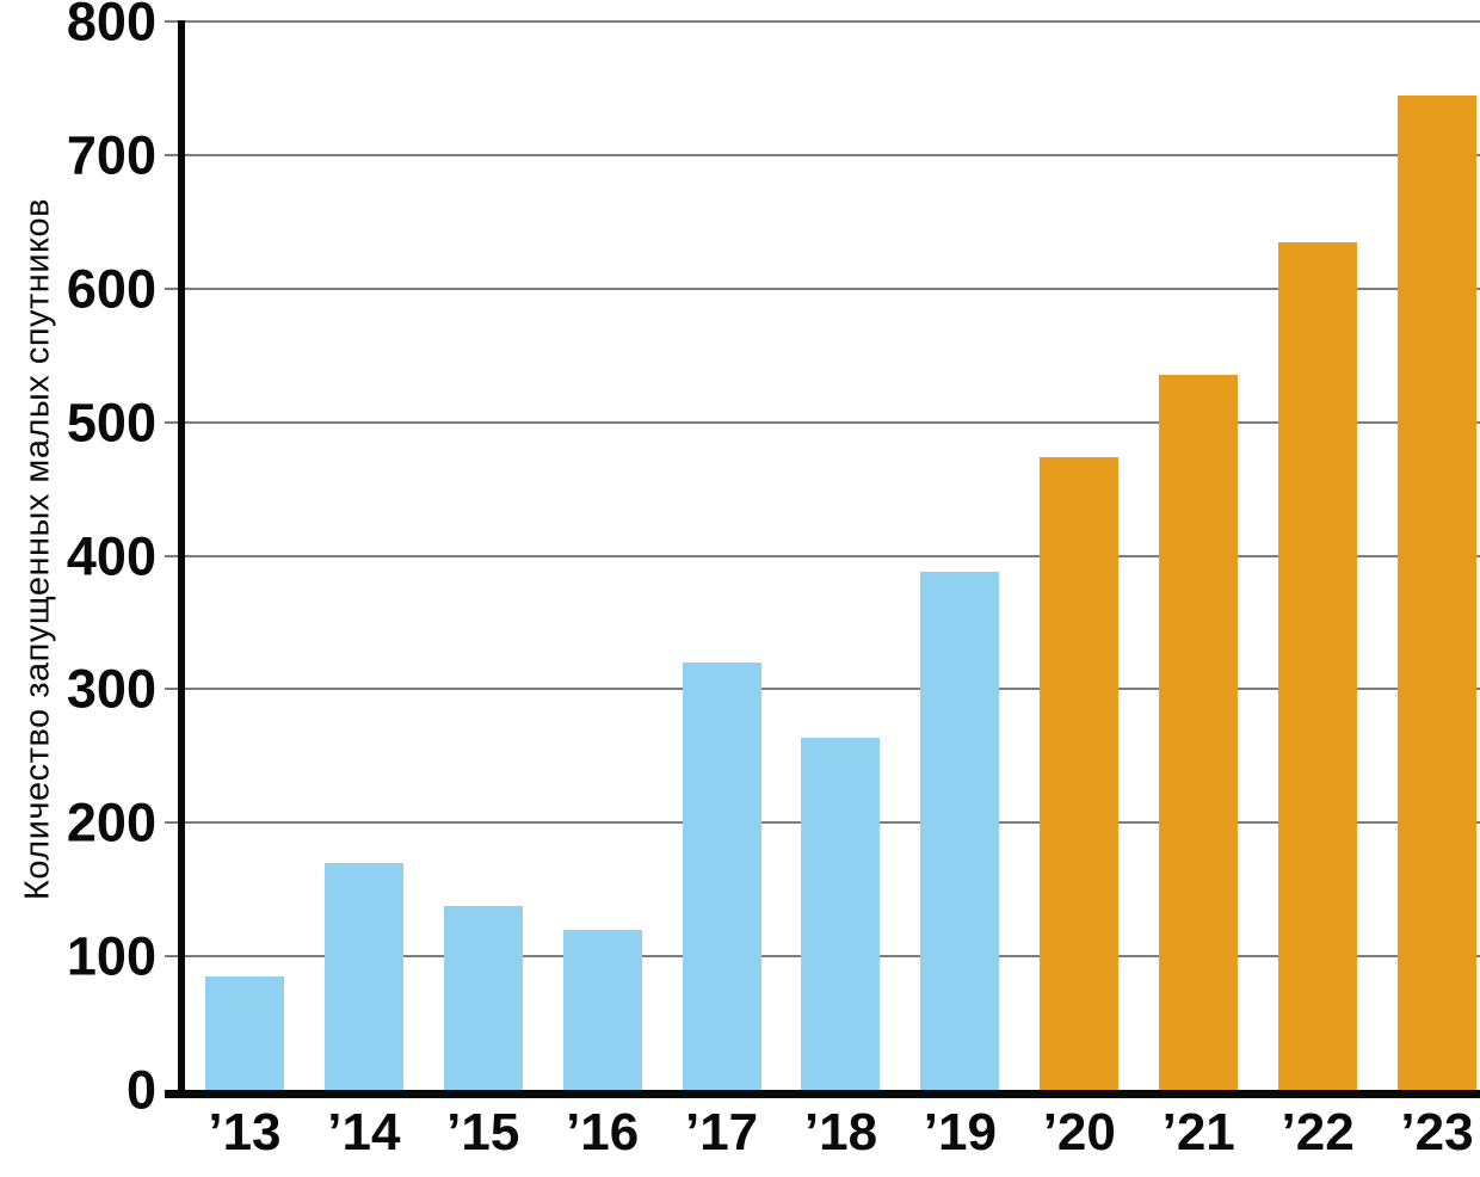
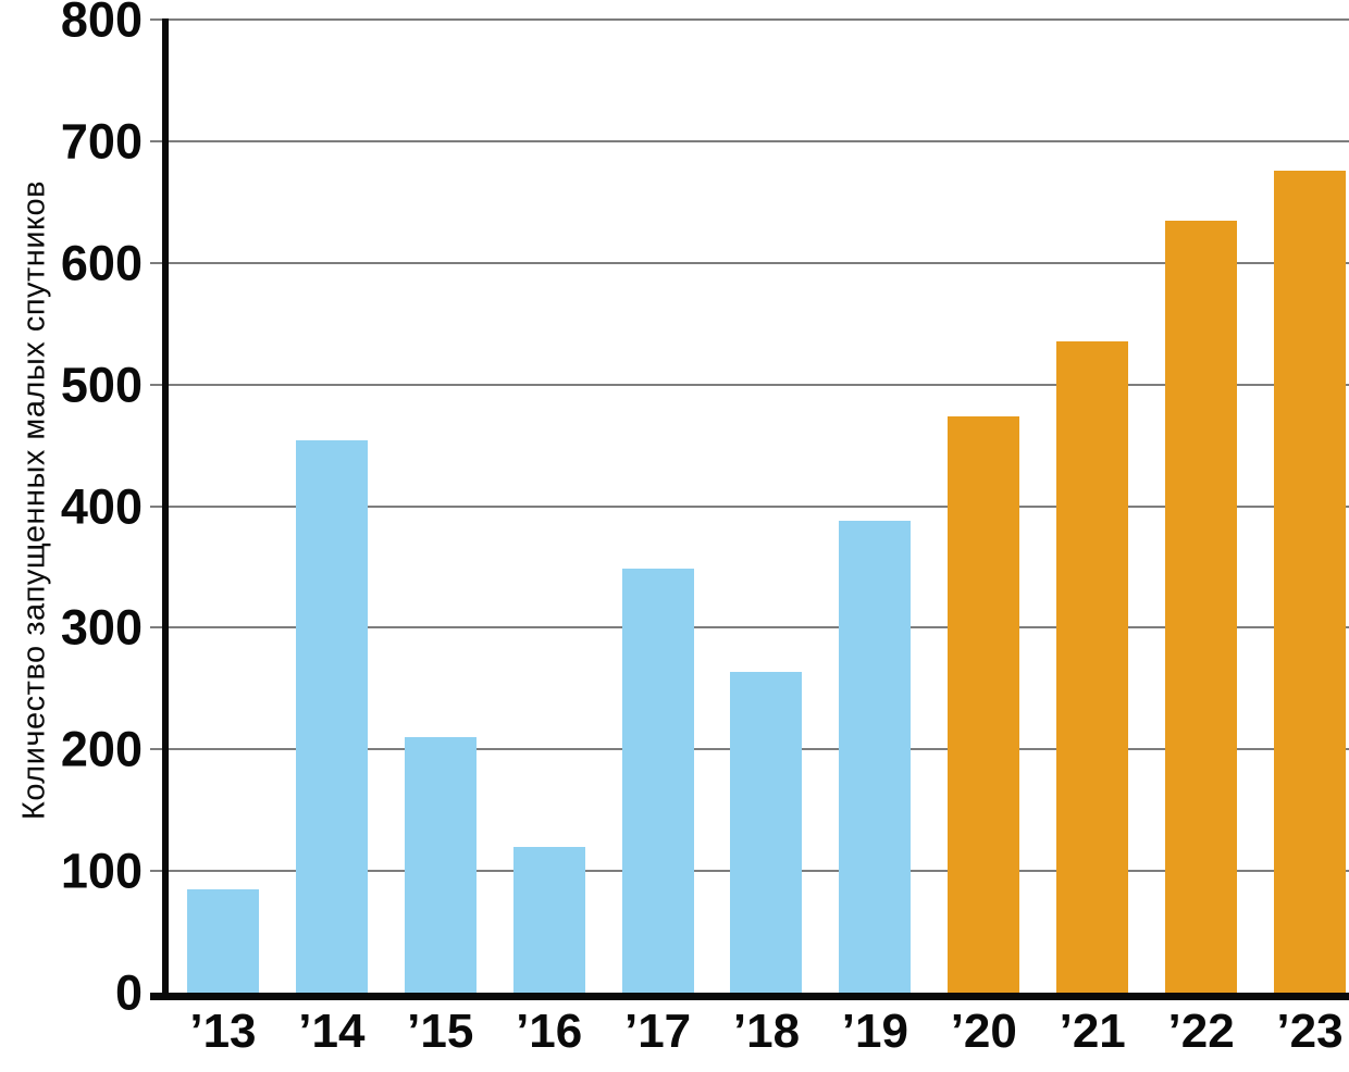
’14: 170 -> 454
’15: 138 -> 210
’17: 320 -> 349
’23: 745 -> 676
